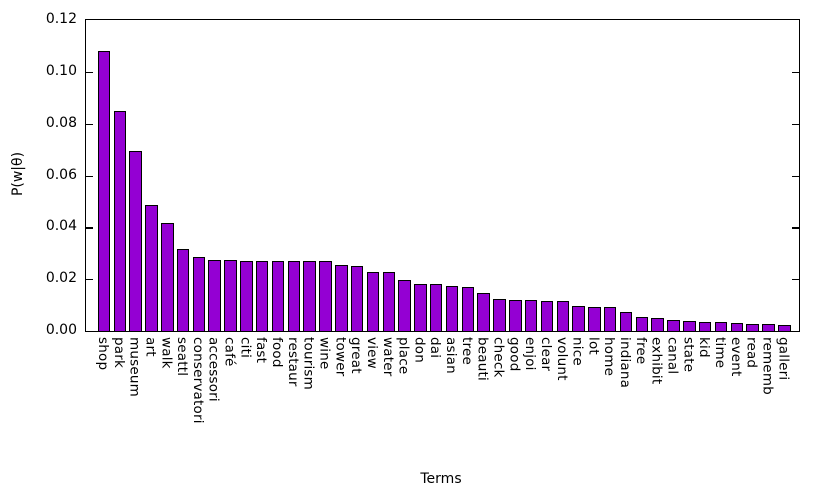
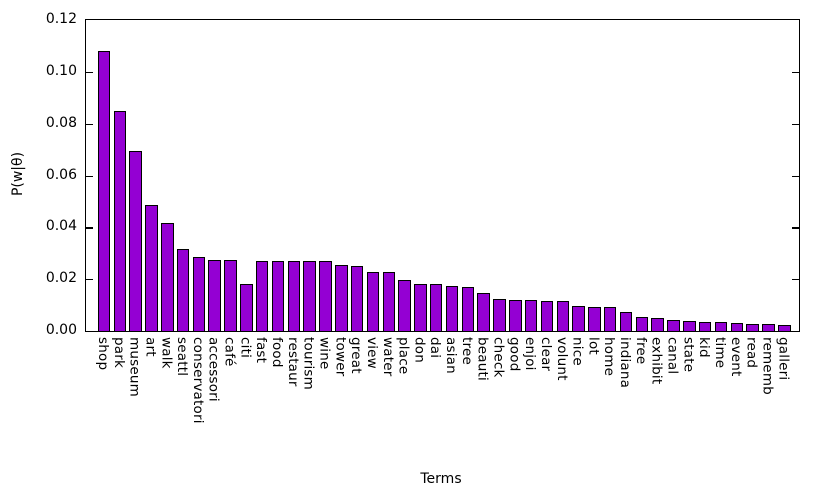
citi: 0.027 -> 0.018
